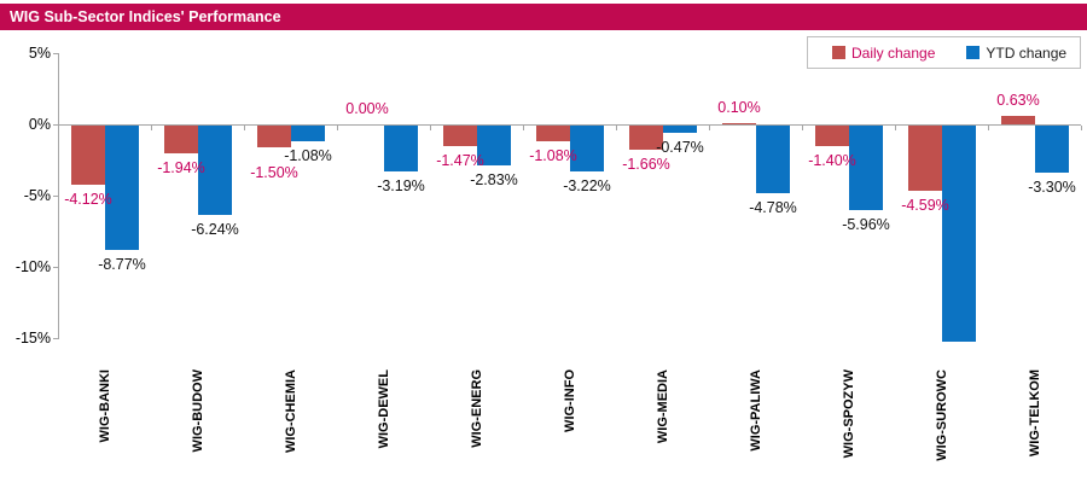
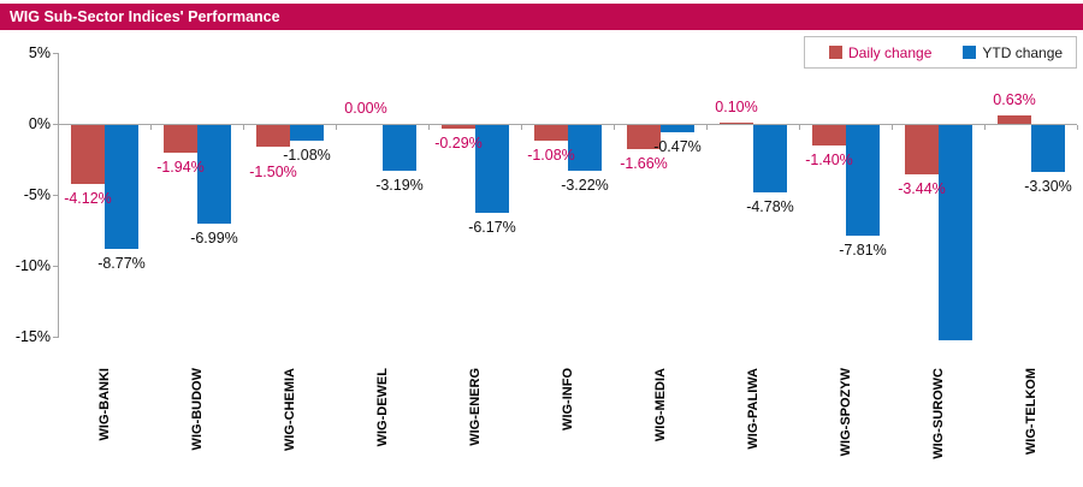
YTD change/WIG-BUDOW: -6.24% -> -6.99%
Daily change/WIG-ENERG: -1.47% -> -0.29%
YTD change/WIG-ENERG: -2.83% -> -6.17%
YTD change/WIG-SPOZYW: -5.96% -> -7.81%
Daily change/WIG-SUROWC: -4.59% -> -3.44%
